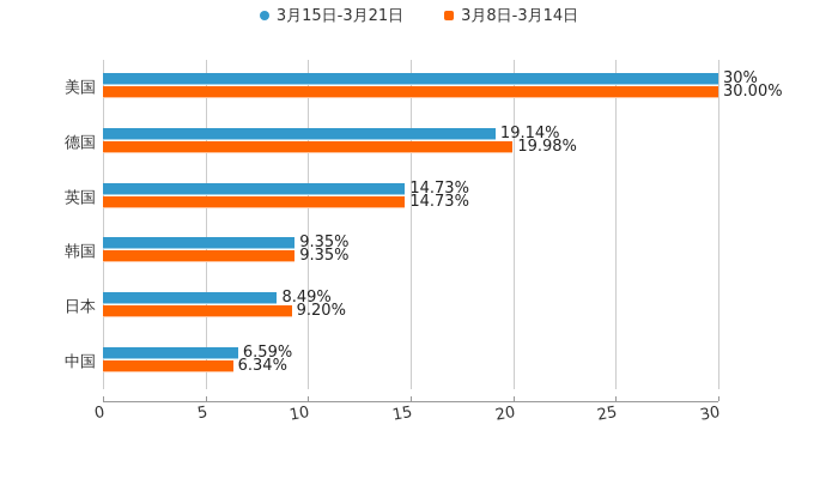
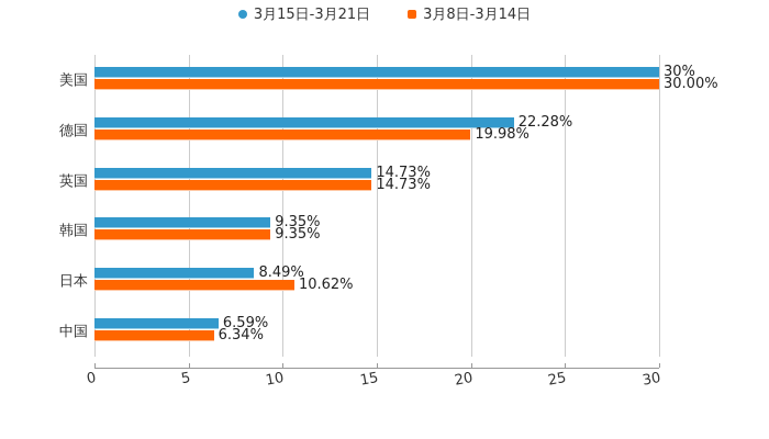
3月15日-3月21日/德国: 19.14% -> 22.28%
3月8日-3月14日/日本: 9.20% -> 10.62%
